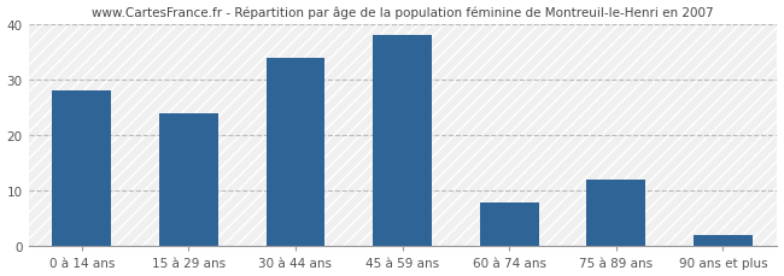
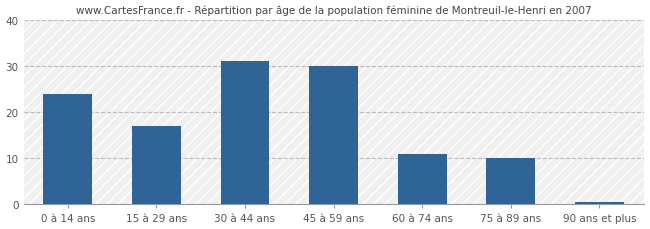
0 à 14 ans: 28.0 -> 24.0
15 à 29 ans: 24.0 -> 17.0
30 à 44 ans: 34.0 -> 31.0
45 à 59 ans: 38.0 -> 30.0
60 à 74 ans: 8.0 -> 11.0
75 à 89 ans: 12.0 -> 10.0
90 ans et plus: 2.0 -> 0.5
